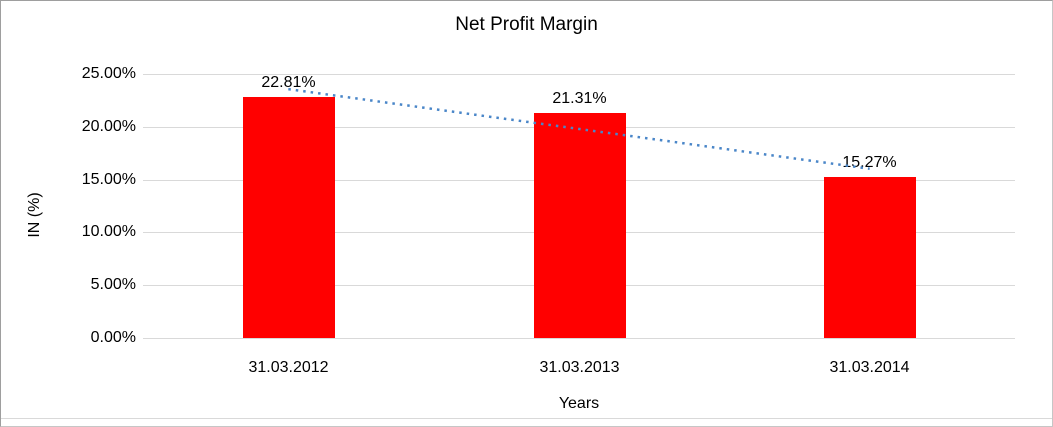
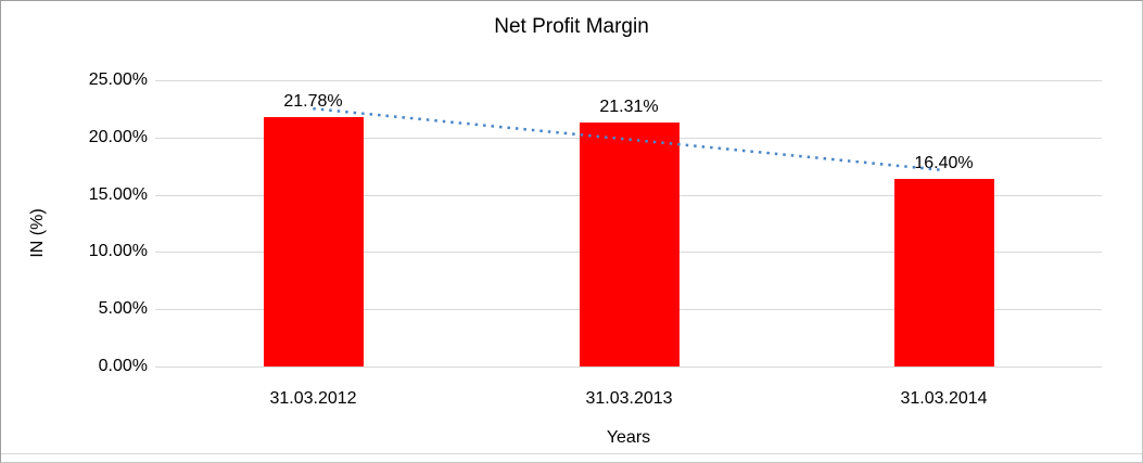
31.03.2012: 22.81% -> 21.78%
31.03.2014: 15.27% -> 16.40%
